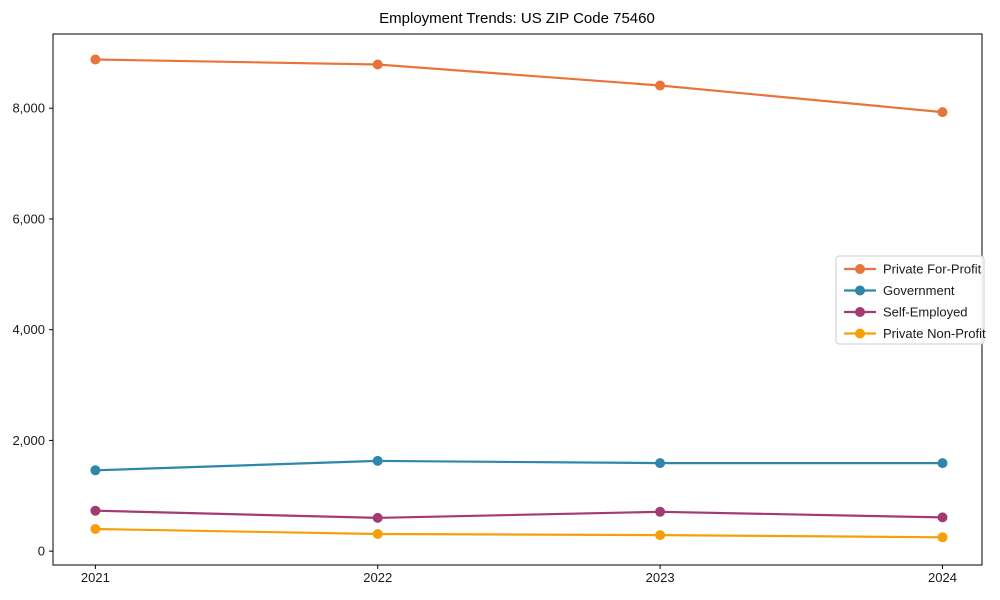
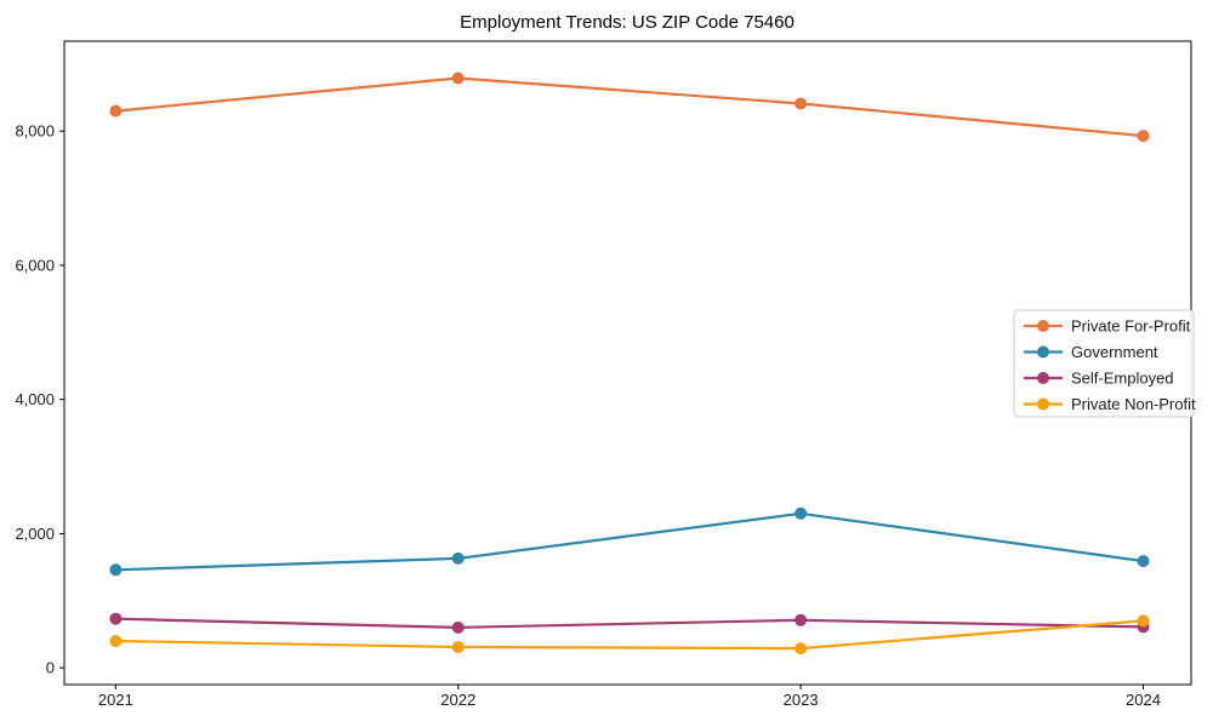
Private For-Profit/2021: 8900 -> 8300
Government/2023: 1600 -> 2300
Private Non-Profit/2024: 200 -> 700
